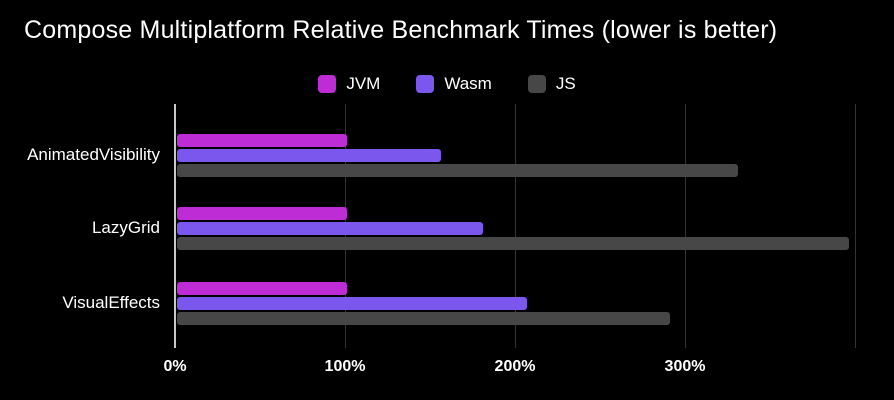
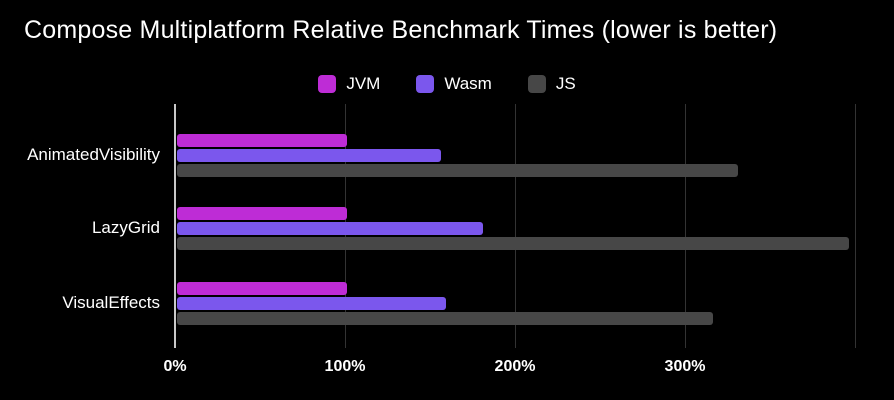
Wasm/VisualEffects: 206% -> 158%
JS/VisualEffects: 290% -> 315%
